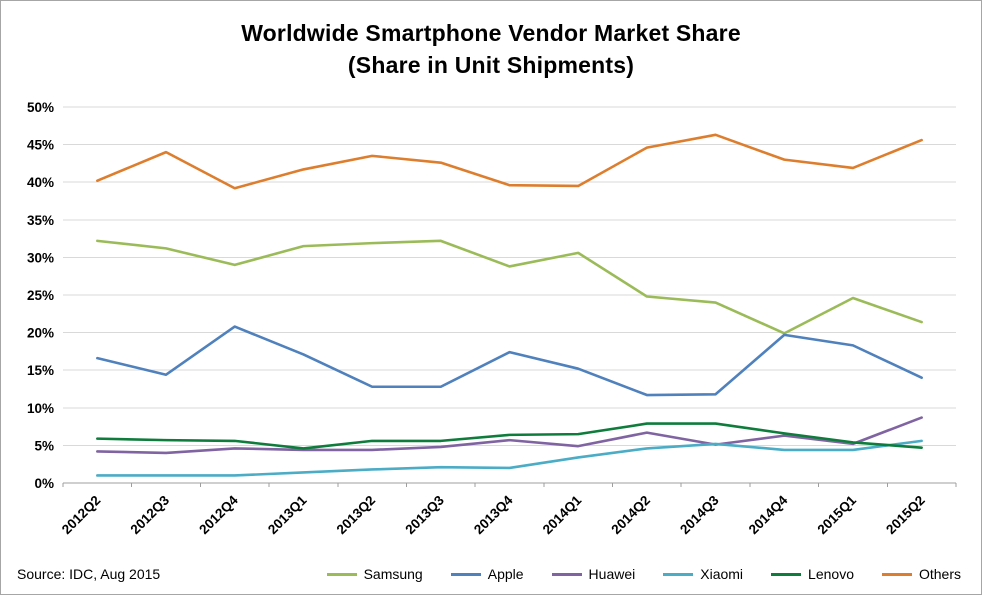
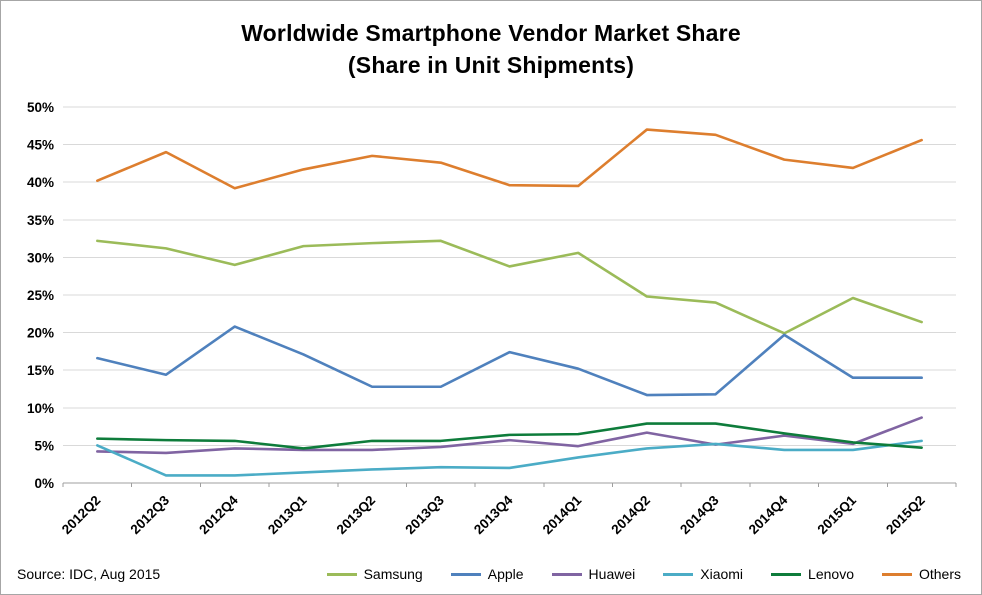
Xiaomi/2012Q2: 1% -> 5%
Others/2014Q2: 45% -> 47%
Apple/2015Q1: 18% -> 14%
